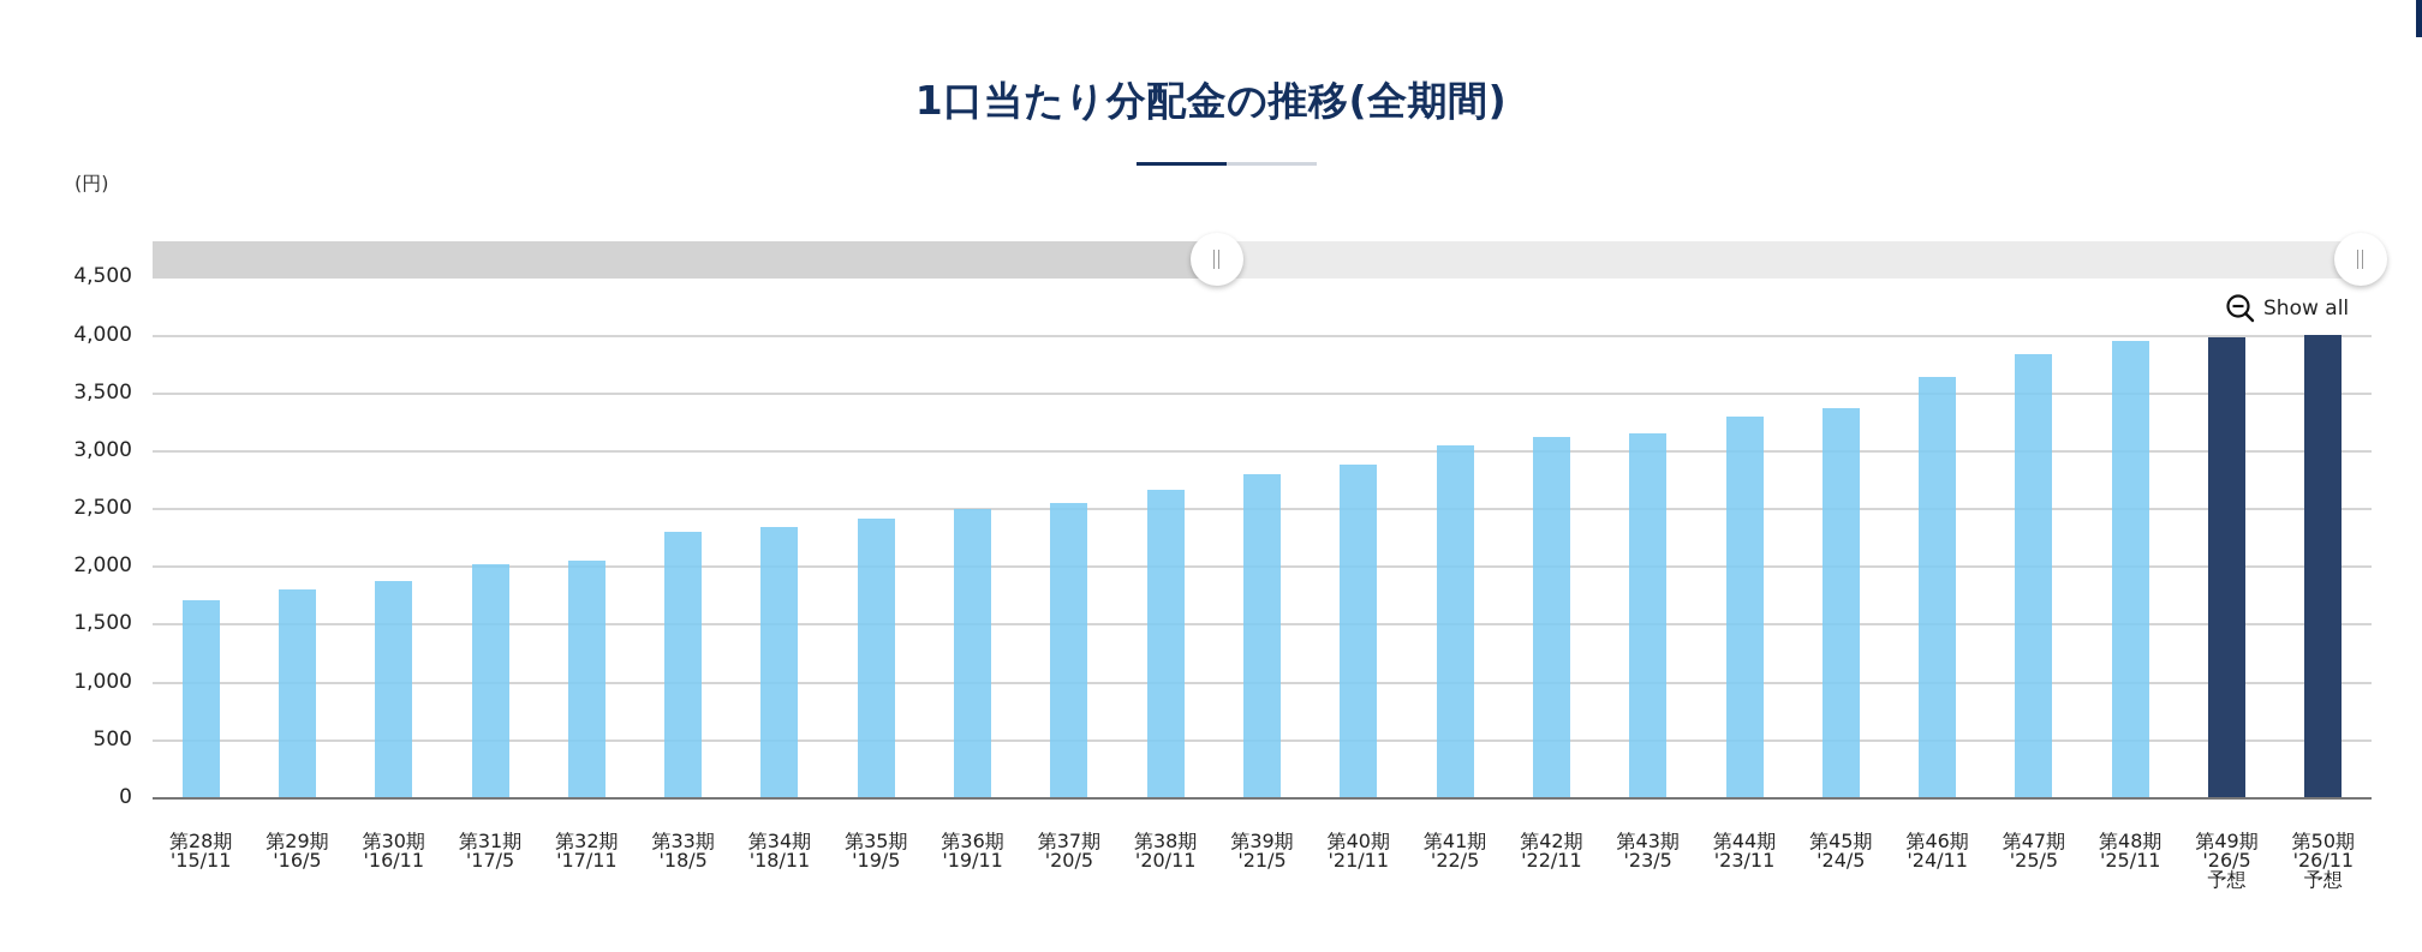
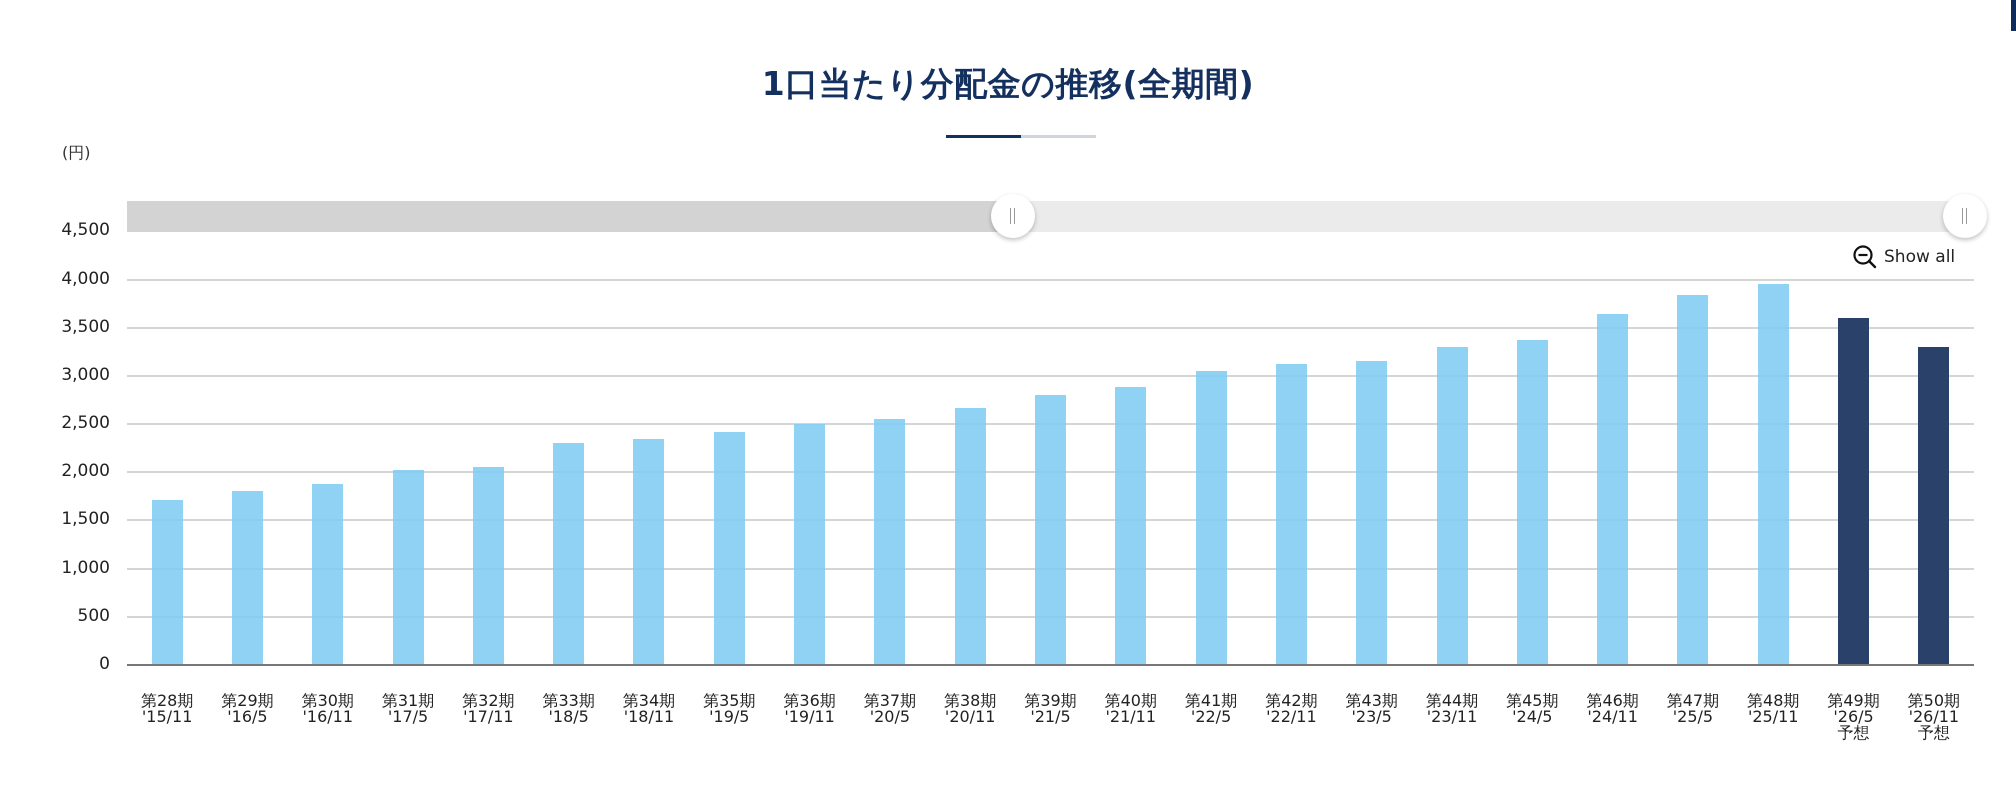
予想/第49期 '26/5 予想: 4000 -> 3600
予想/第50期 '26/11 予想: 4000 -> 3300
